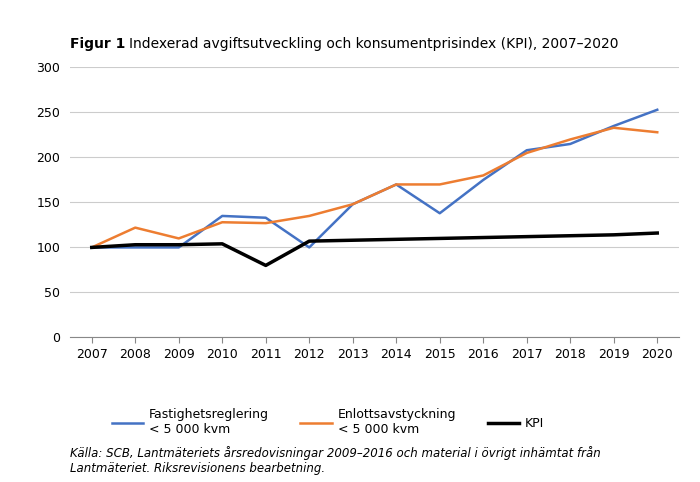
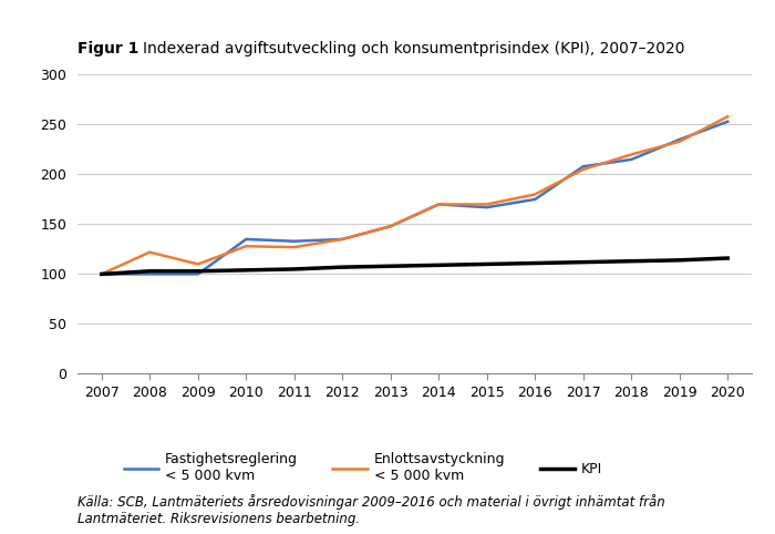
KPI/2011: 80 -> 105
Fastighetsreglering < 5 000 kvm/2012: 100 -> 135
Fastighetsreglering < 5 000 kvm/2015: 138 -> 167
Enlottsavstyckning < 5 000 kvm/2020: 228 -> 258
